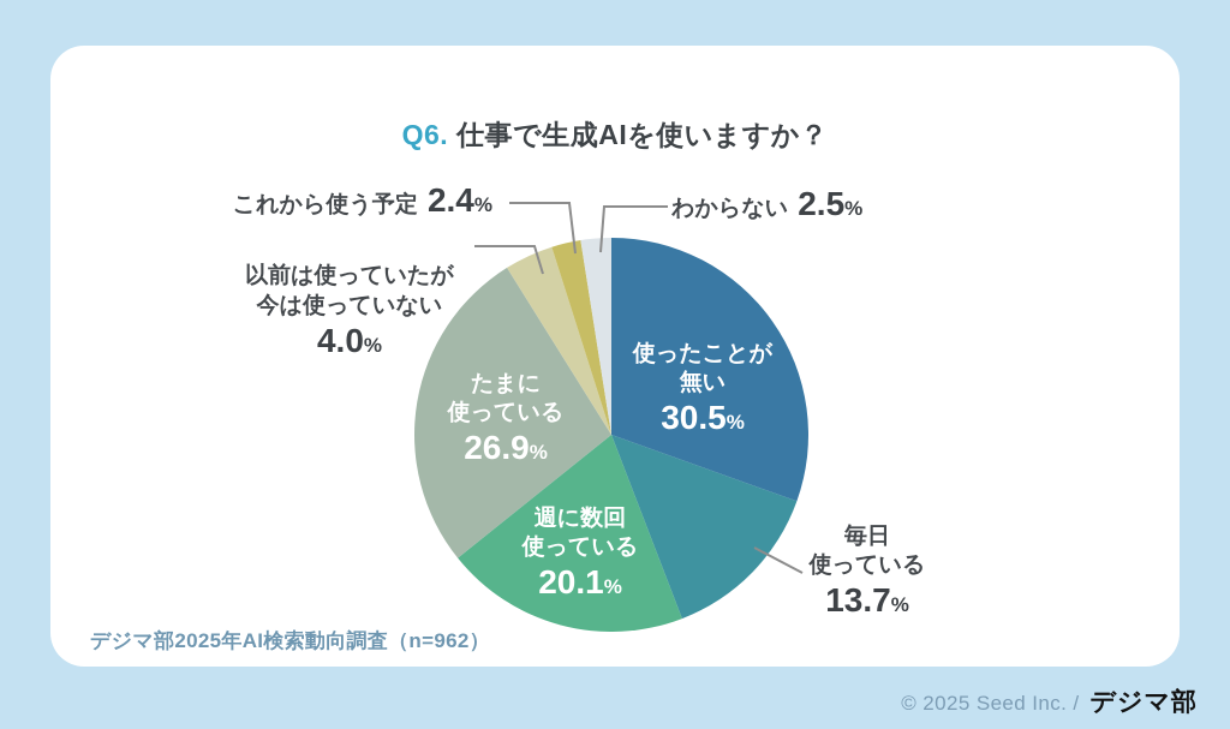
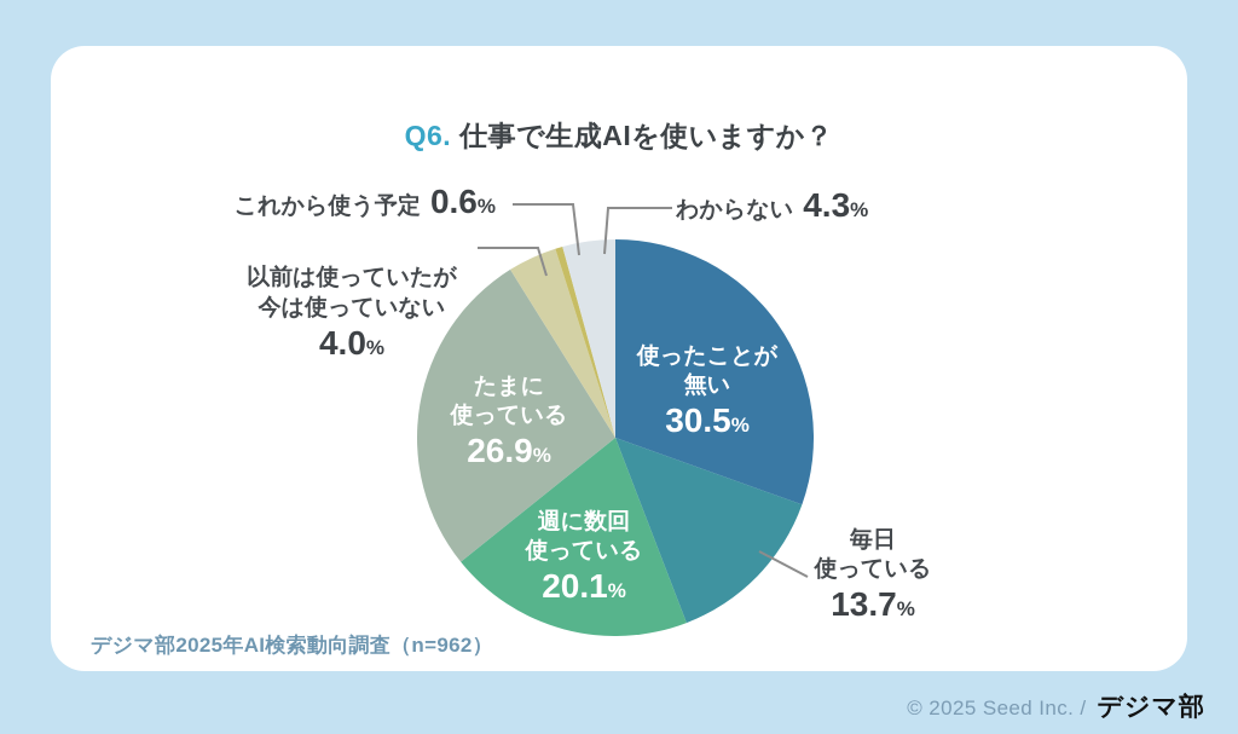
これから使う予定: 2.4 -> 0.6
わからない: 2.5 -> 4.3
